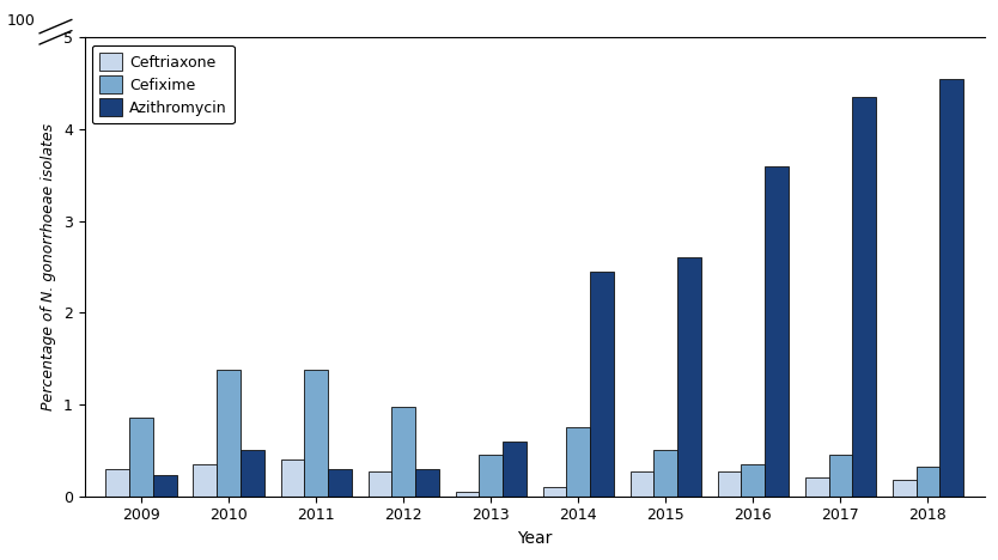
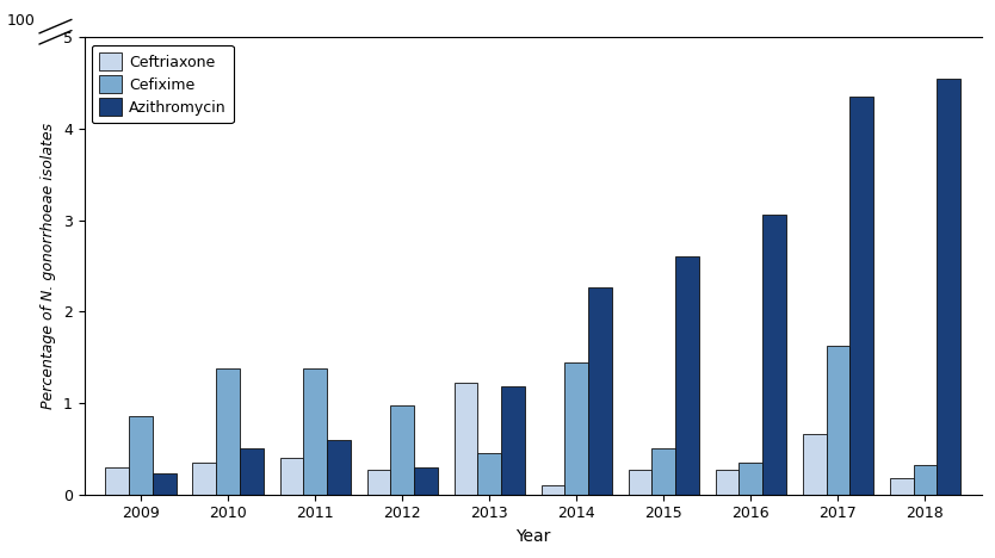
Azithromycin/2011: 0.30 -> 0.60
Ceftriaxone/2013: 0.05 -> 1.22
Azithromycin/2013: 0.60 -> 1.18
Cefixime/2014: 0.75 -> 1.44
Azithromycin/2014: 2.45 -> 2.26
Azithromycin/2016: 3.60 -> 3.06
Ceftriaxone/2017: 0.20 -> 0.66
Cefixime/2017: 0.45 -> 1.62
